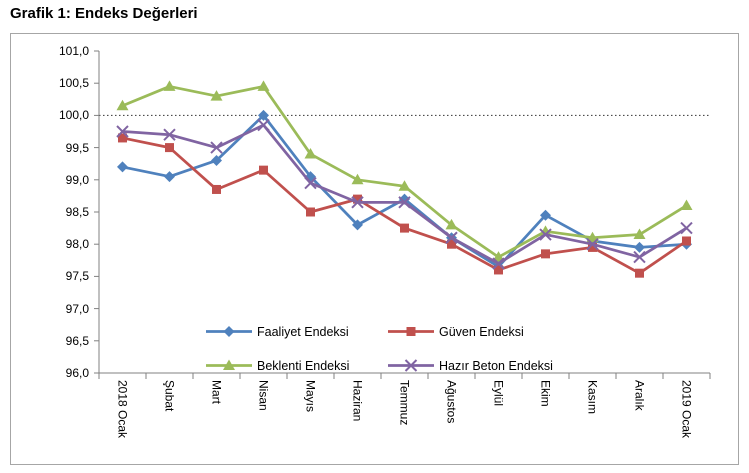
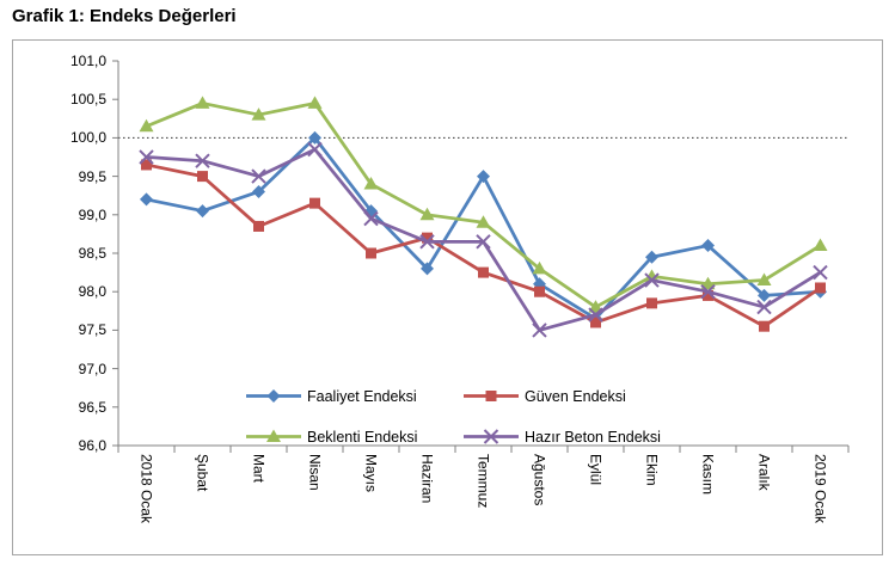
Faaliyet Endeksi/Temmuz: 98,7 -> 99,5
Hazır Beton Endeksi/Ağustos: 98,1 -> 97,5
Faaliyet Endeksi/Kasım: 98,0 -> 98,6
